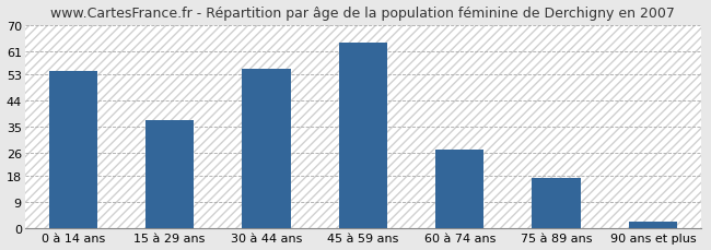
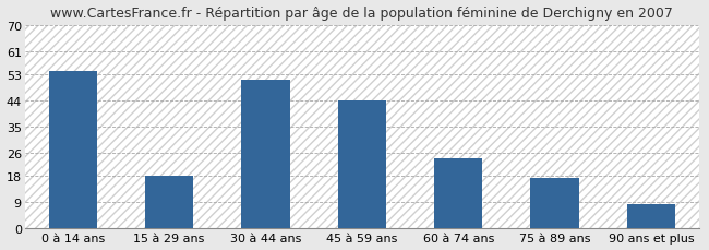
15 à 29 ans: 37 -> 18
30 à 44 ans: 55 -> 51
45 à 59 ans: 64 -> 44
60 à 74 ans: 27 -> 24
90 ans et plus: 2 -> 8
